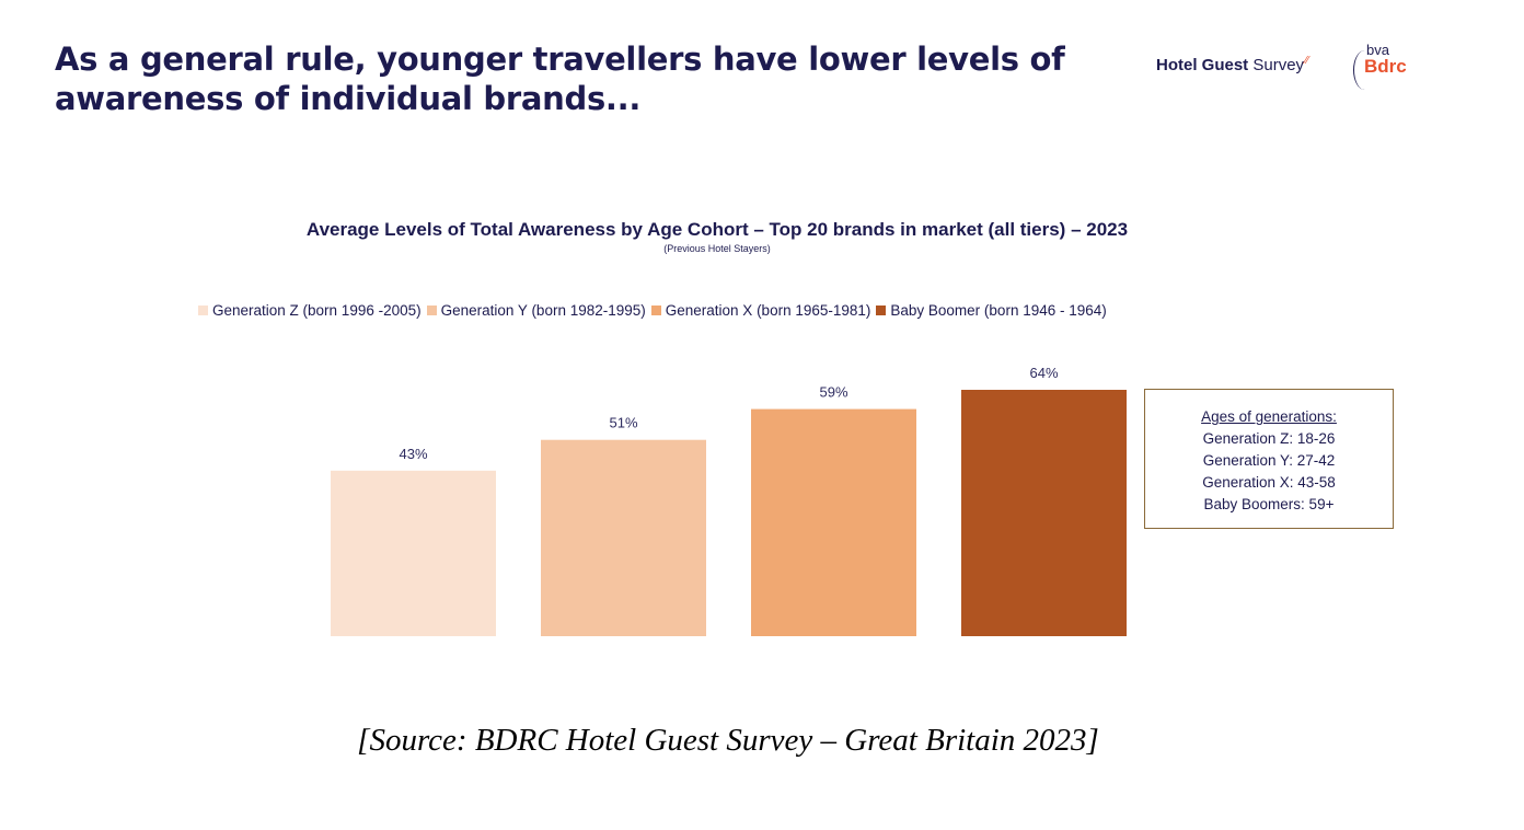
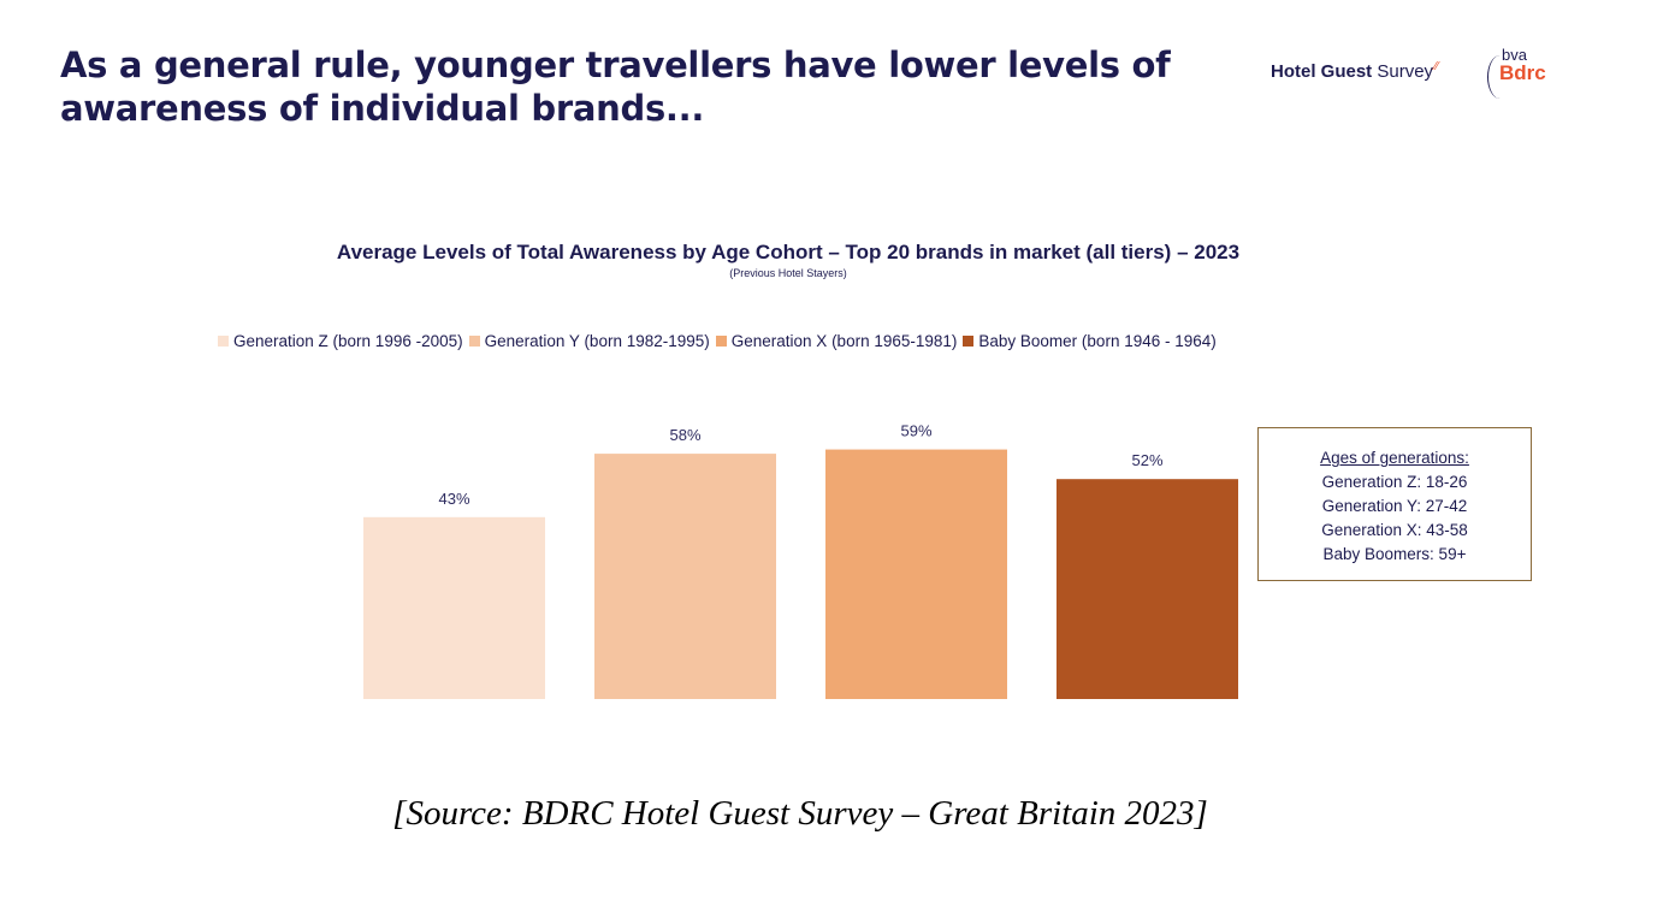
Generation Y (born 1982-1995): 51% -> 58%
Baby Boomer (born 1946 - 1964): 64% -> 52%
